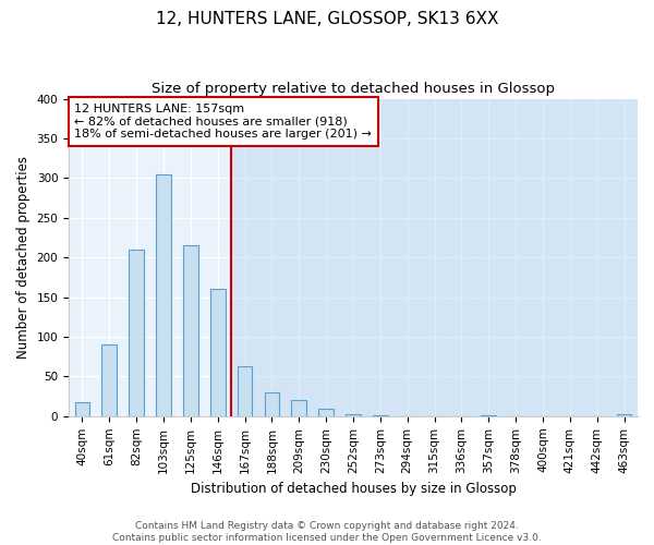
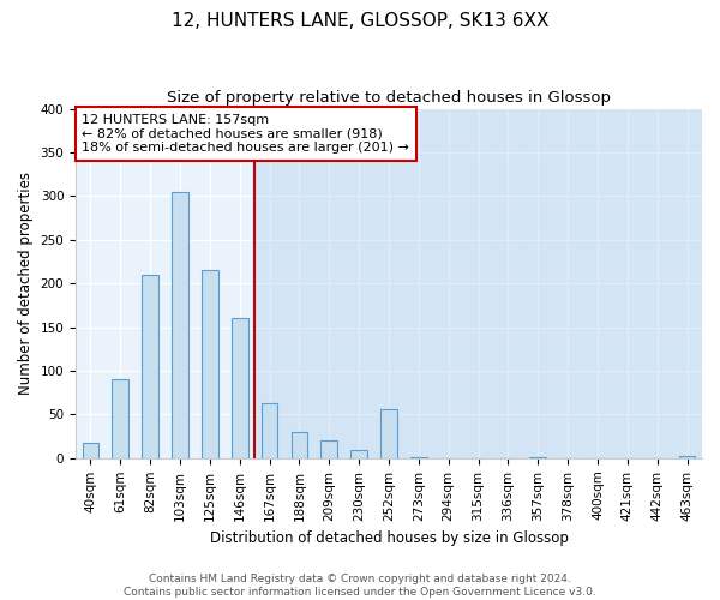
252sqm: 3 -> 56
